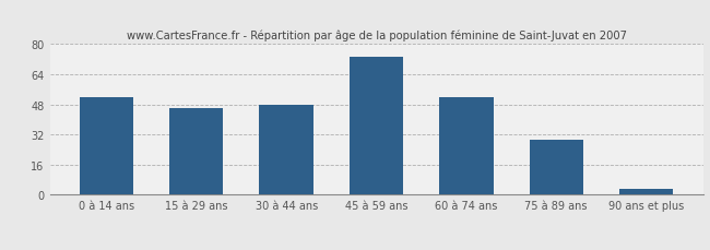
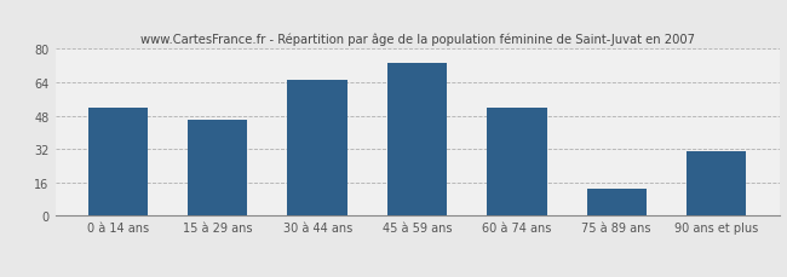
30 à 44 ans: 48 -> 65
75 à 89 ans: 29 -> 13
90 ans et plus: 3 -> 31
